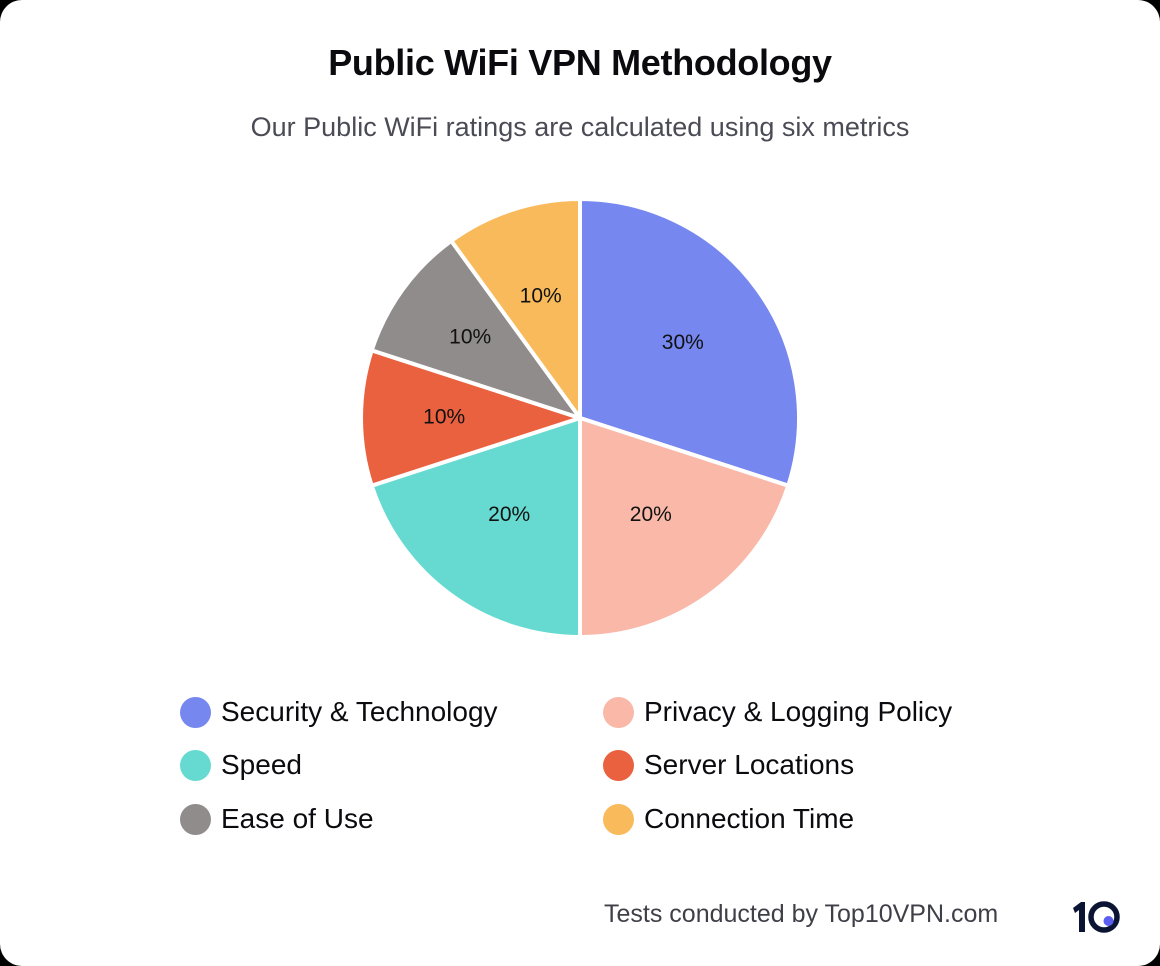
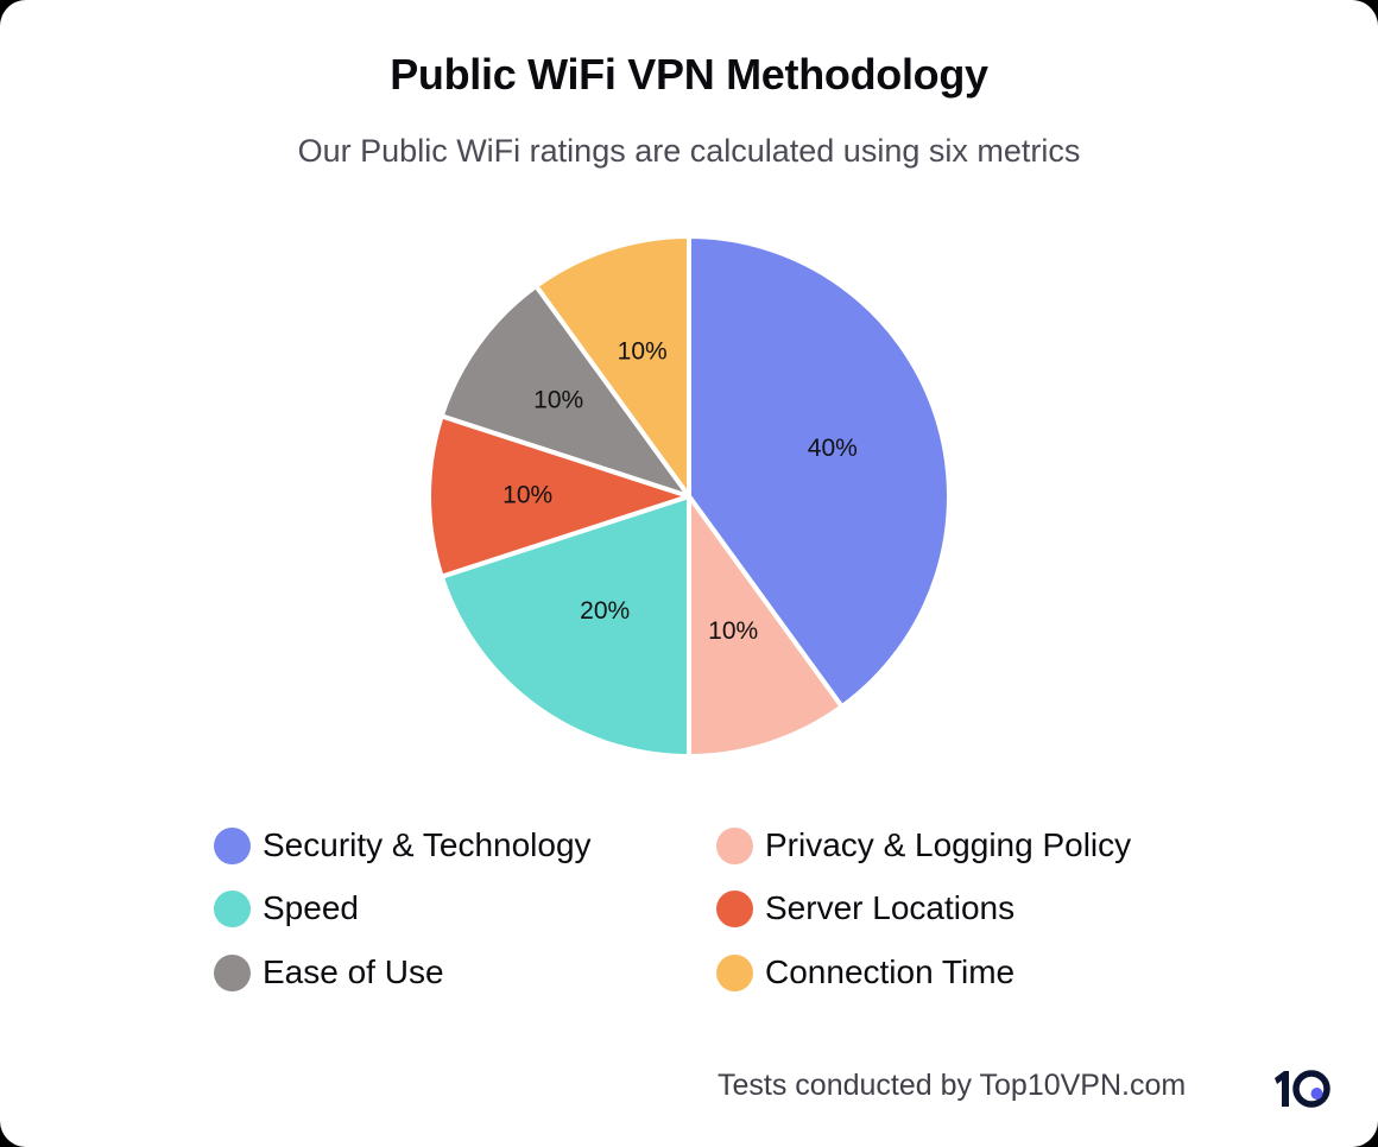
Security & Technology: 30% -> 40%
Privacy & Logging Policy: 20% -> 10%
